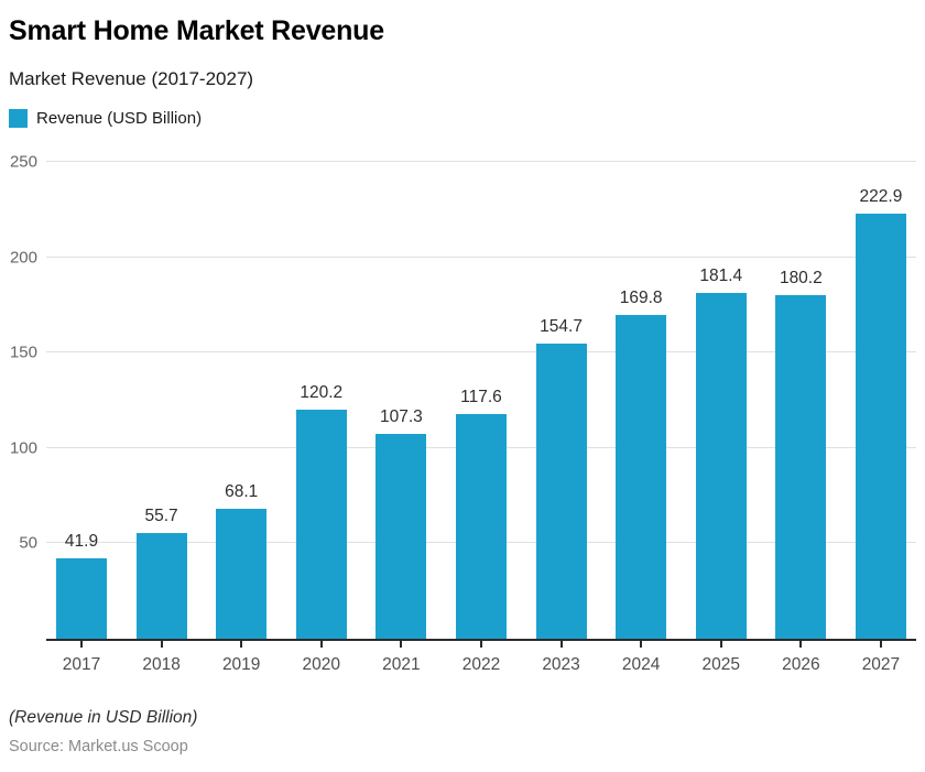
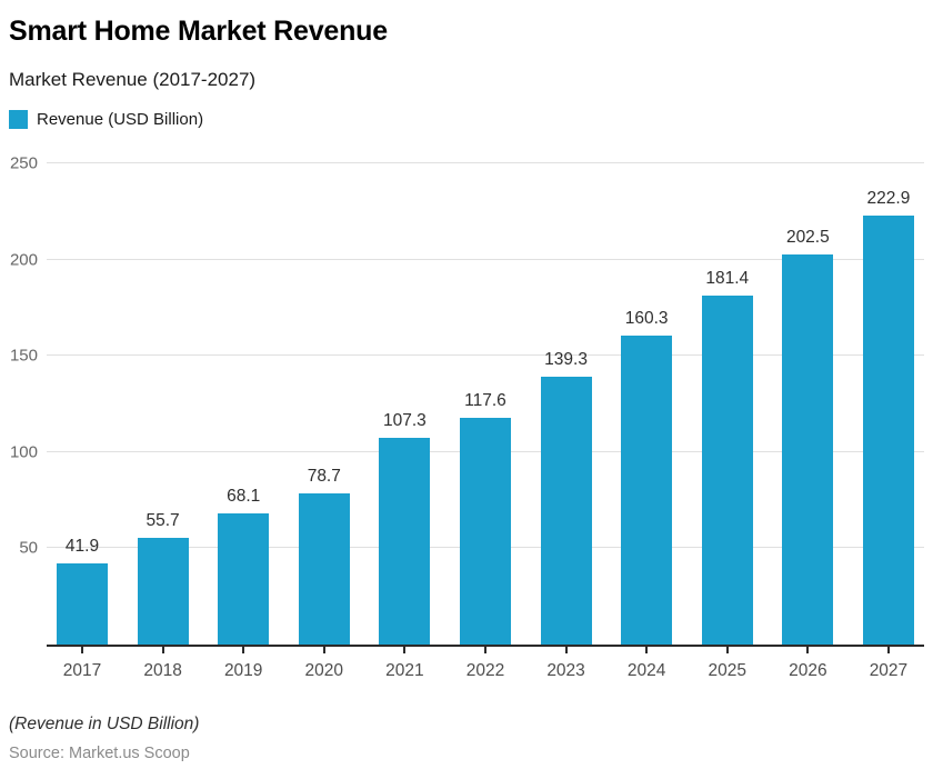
2020: 120.2 -> 78.7
2023: 154.7 -> 139.3
2024: 169.8 -> 160.3
2026: 180.2 -> 202.5
